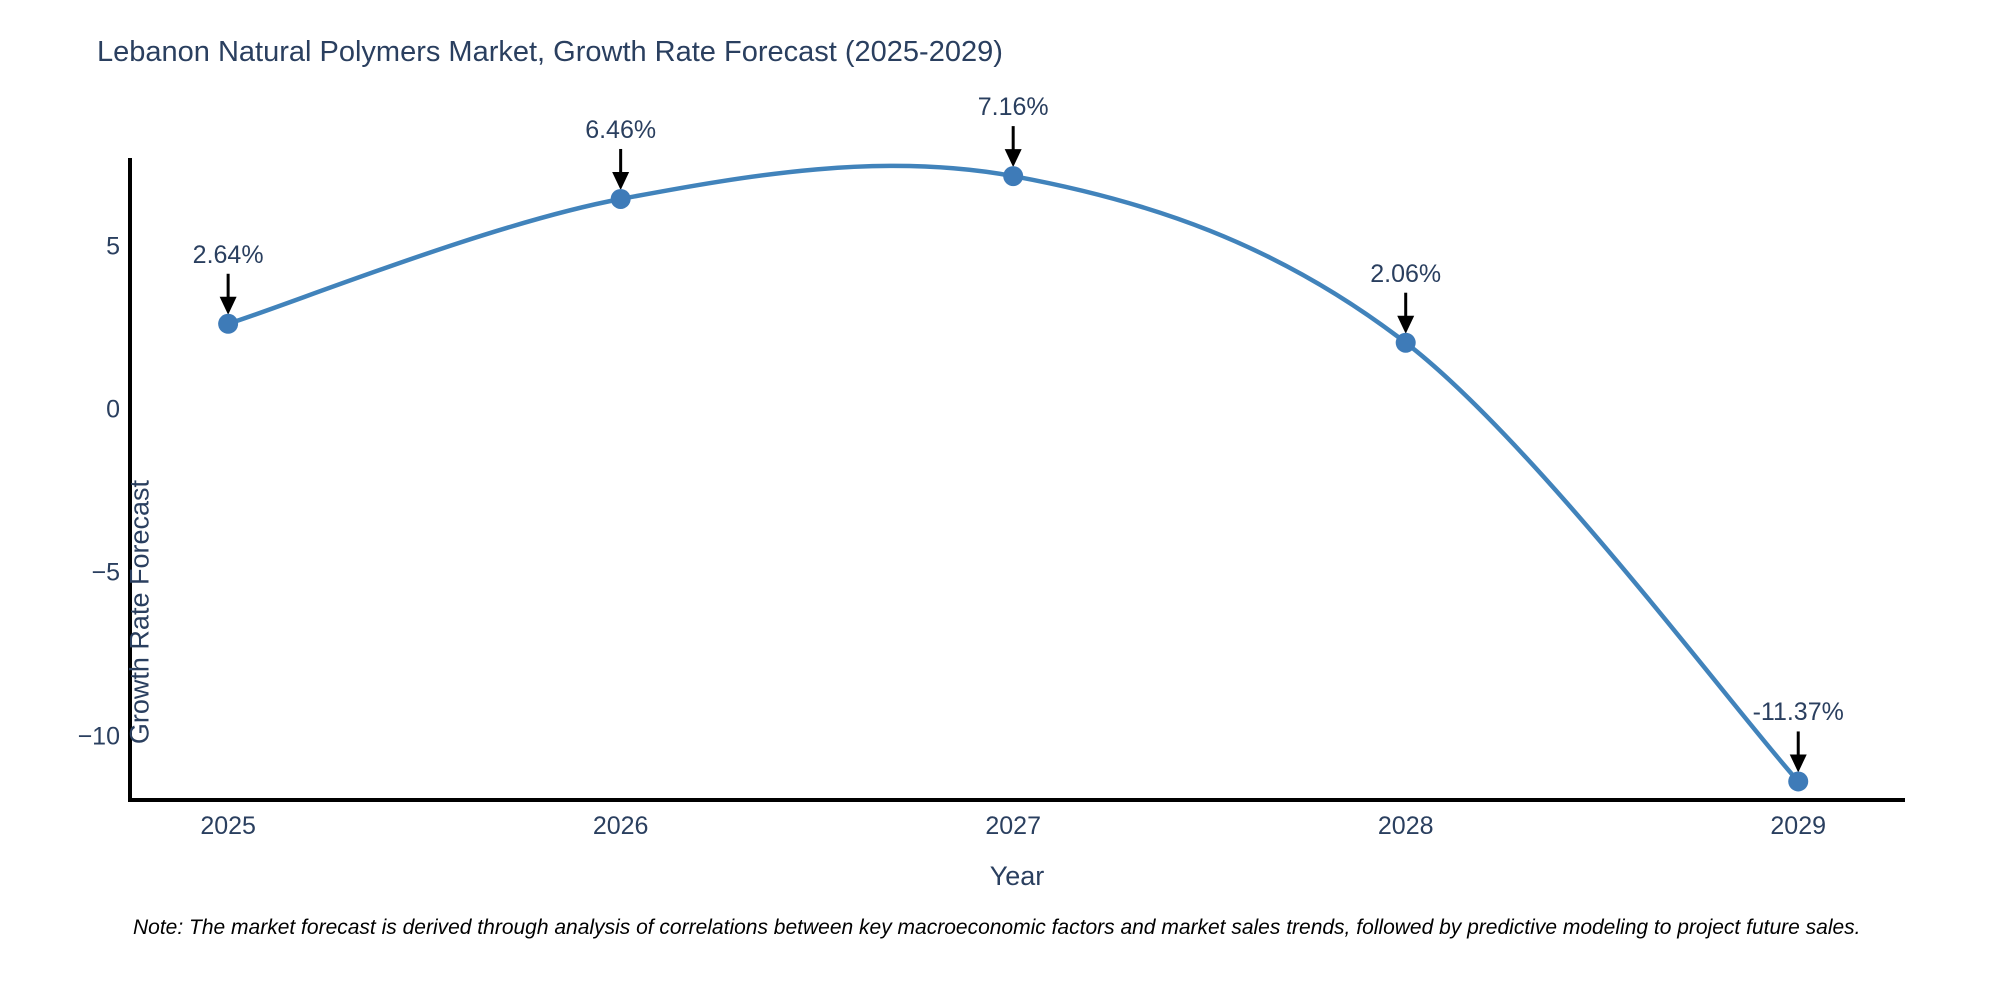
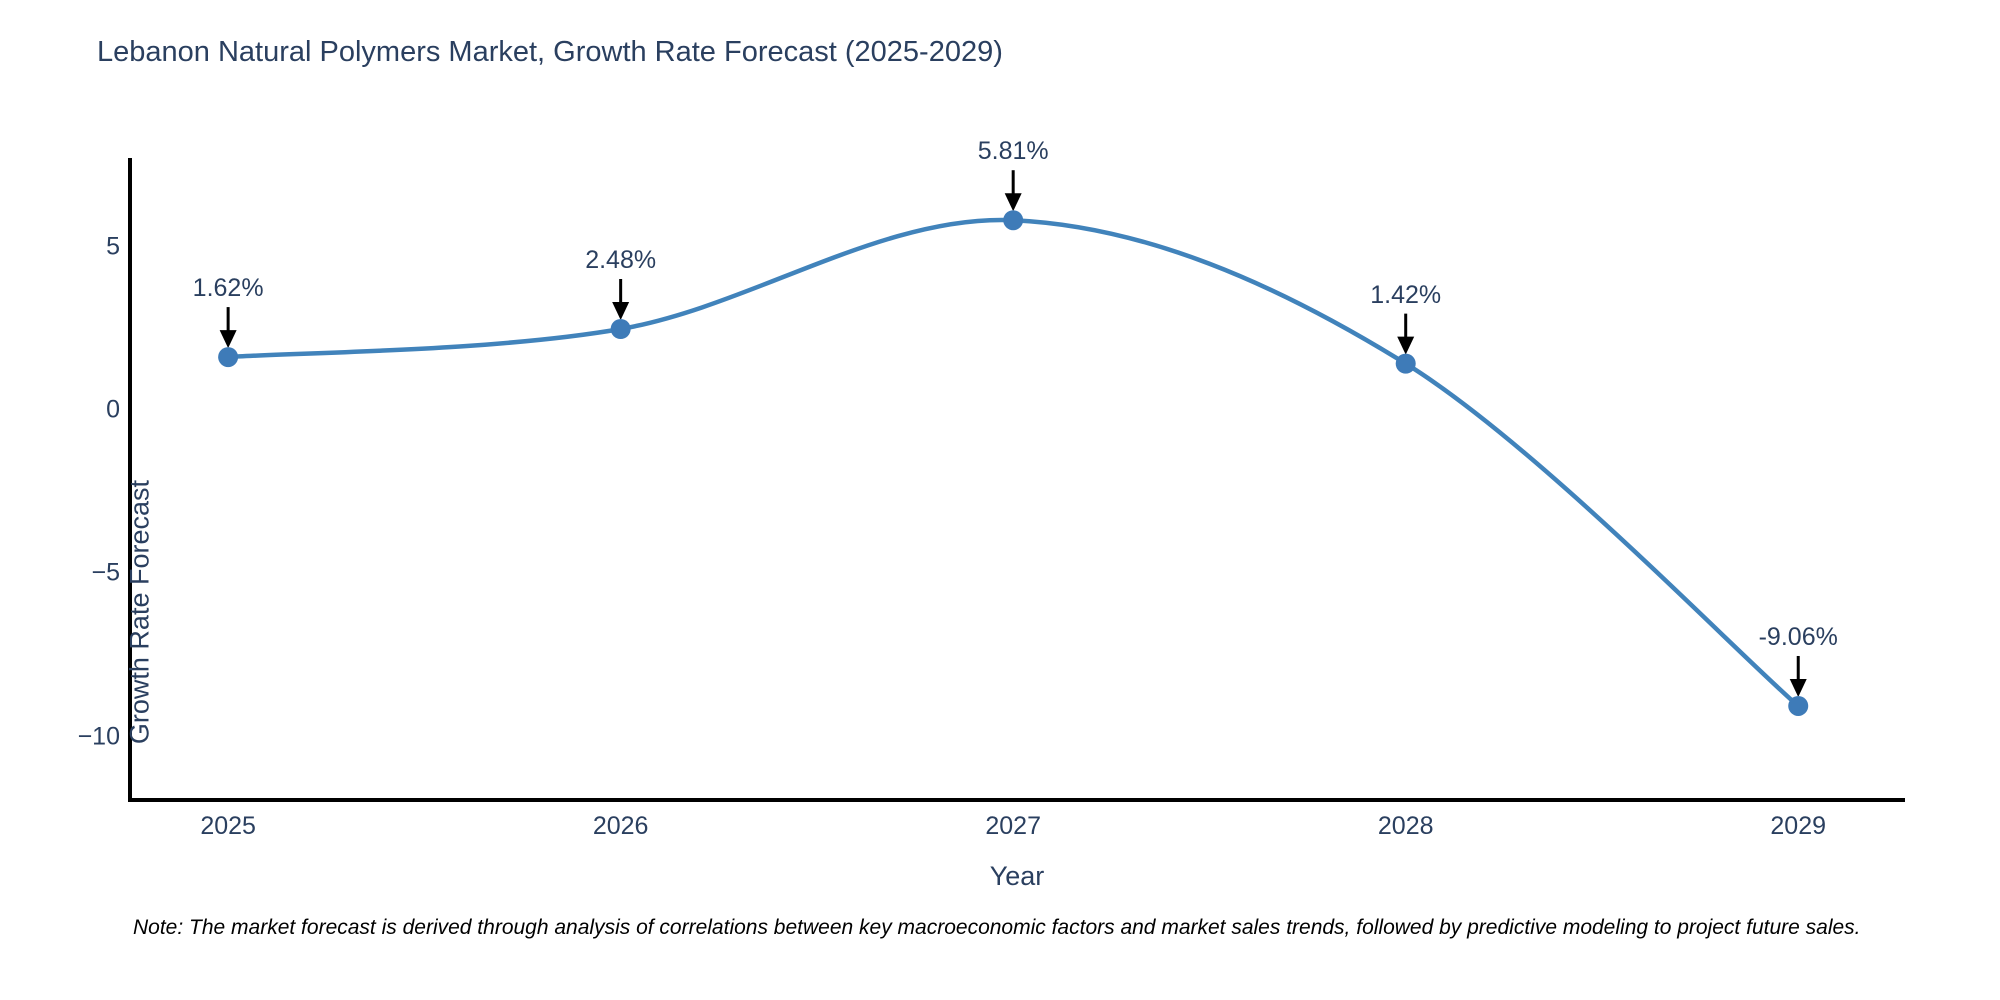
2025: 2.64% -> 1.62%
2026: 6.46% -> 2.48%
2027: 7.16% -> 5.81%
2028: 2.06% -> 1.42%
2029: -11.37% -> -9.06%
